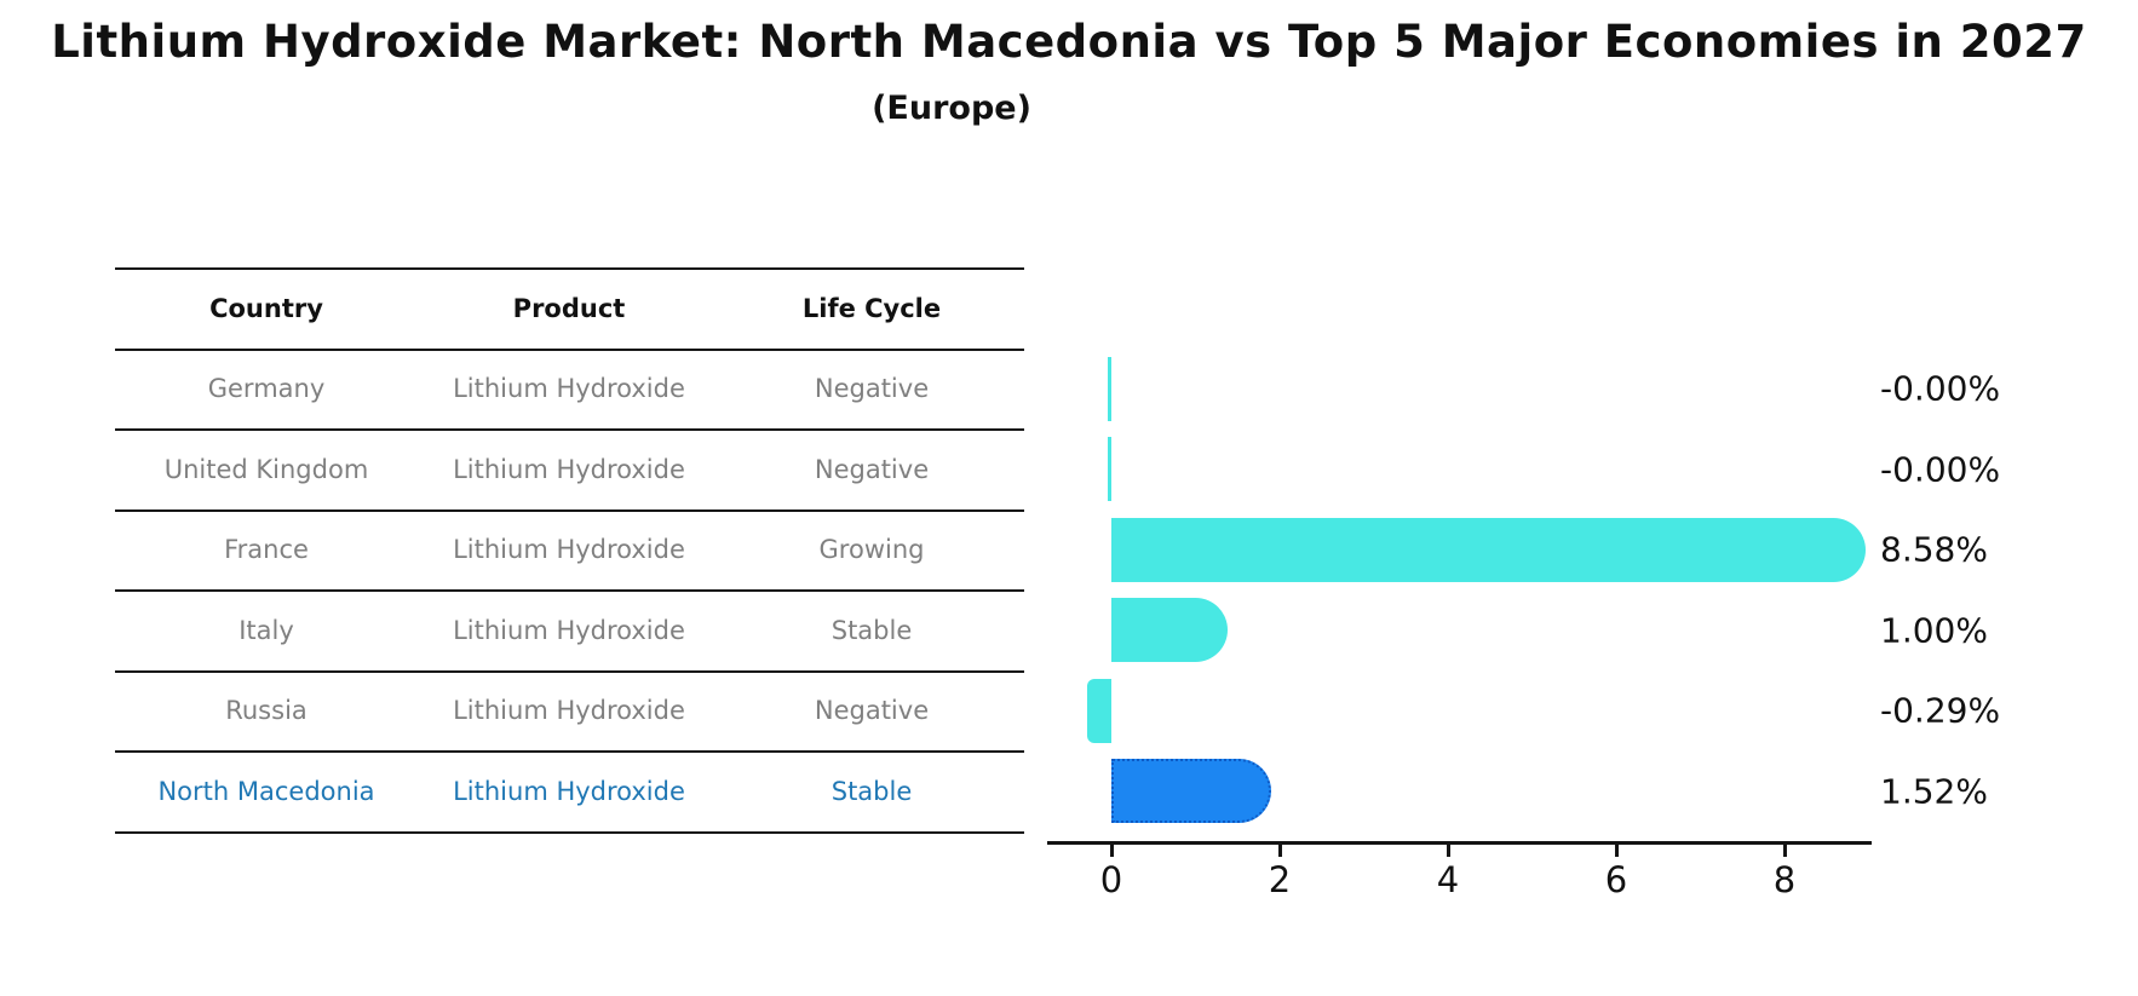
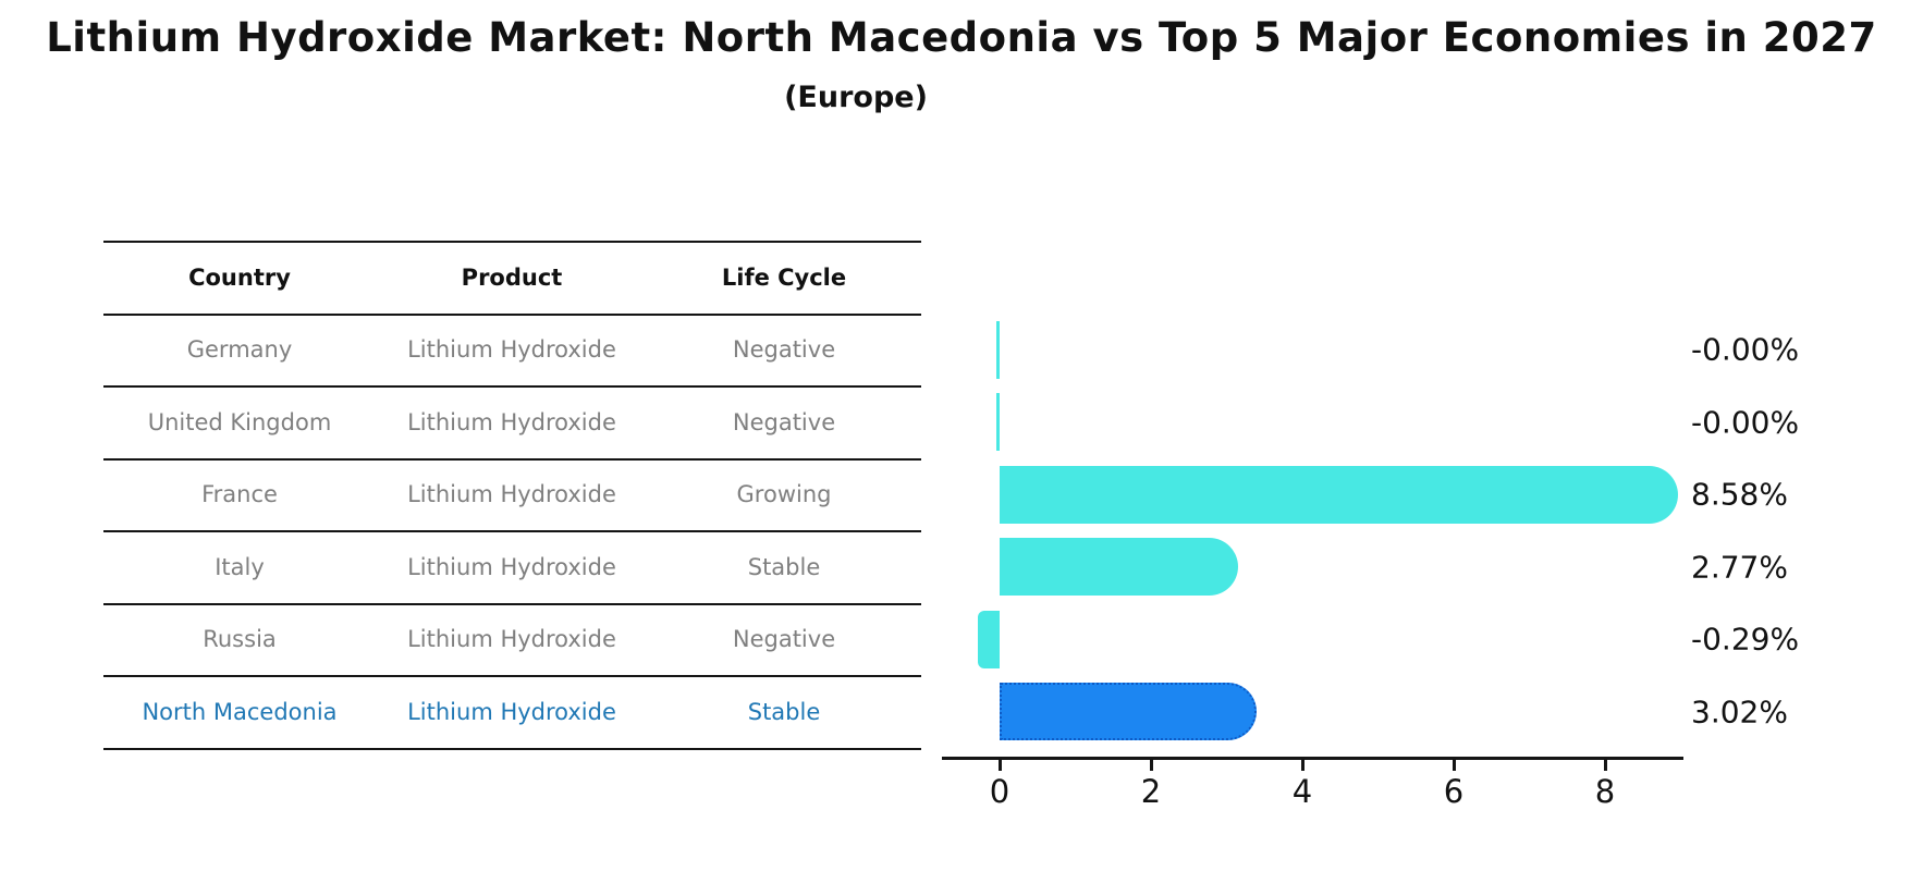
Italy: 1.00% -> 2.77%
North Macedonia: 1.52% -> 3.02%
